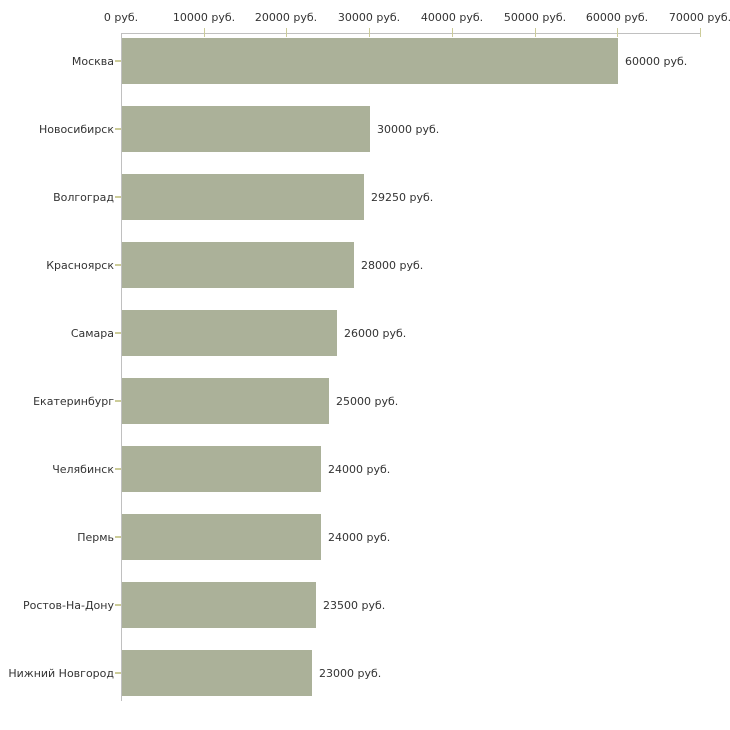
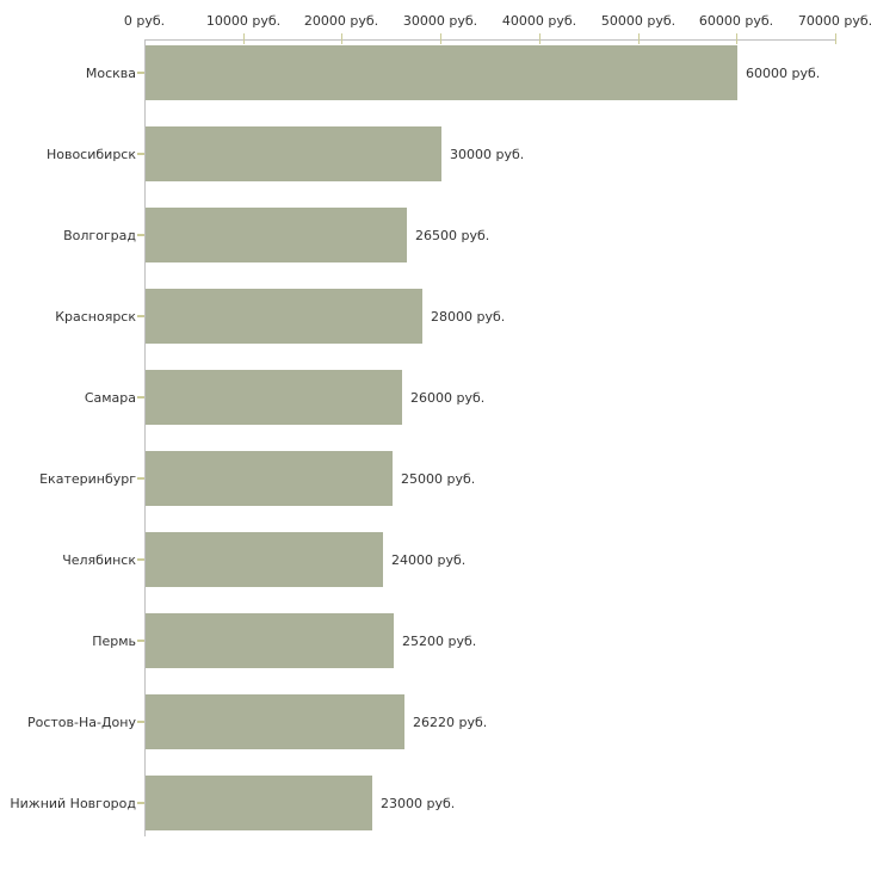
Волгоград: 29250 -> 26500
Пермь: 24000 -> 25200
Ростов-На-Дону: 23500 -> 26220
